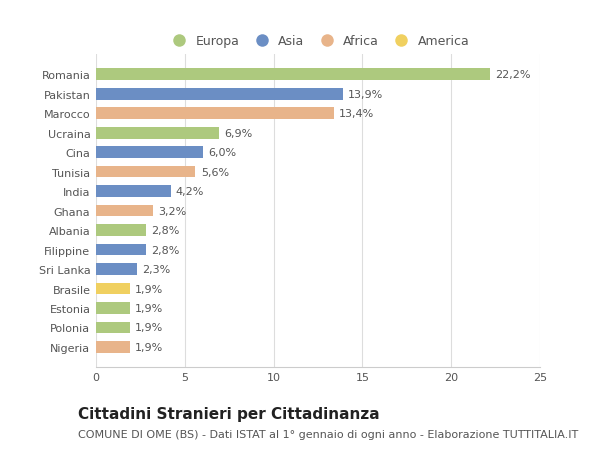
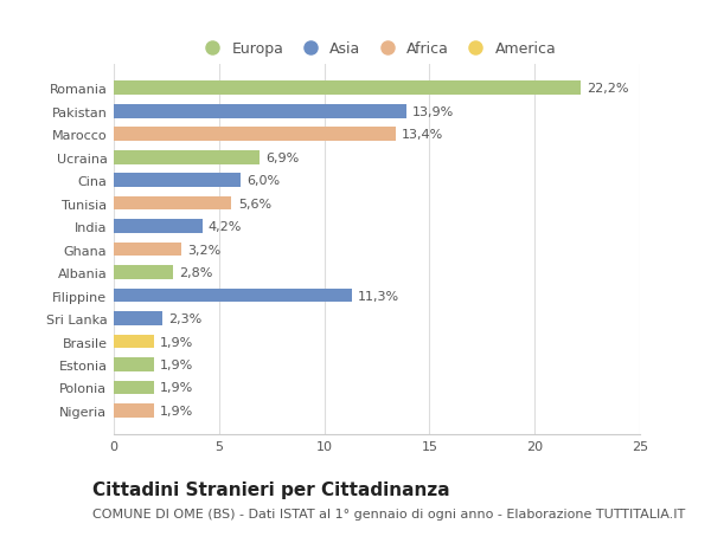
Filippine: 2,8% -> 11,3%
